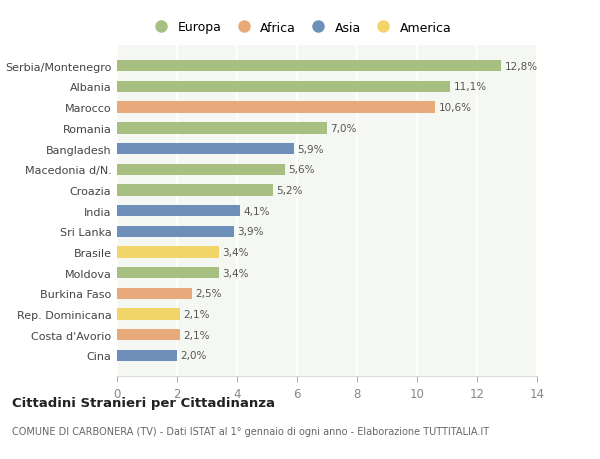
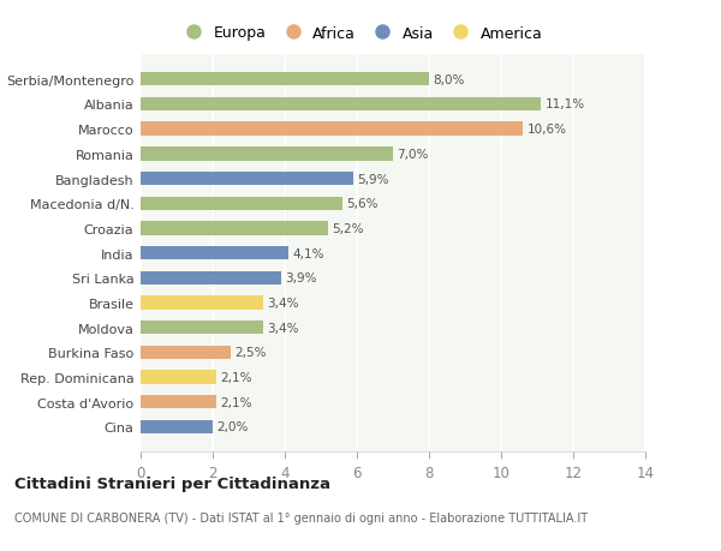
Serbia/Montenegro: 12,8% -> 8,0%
